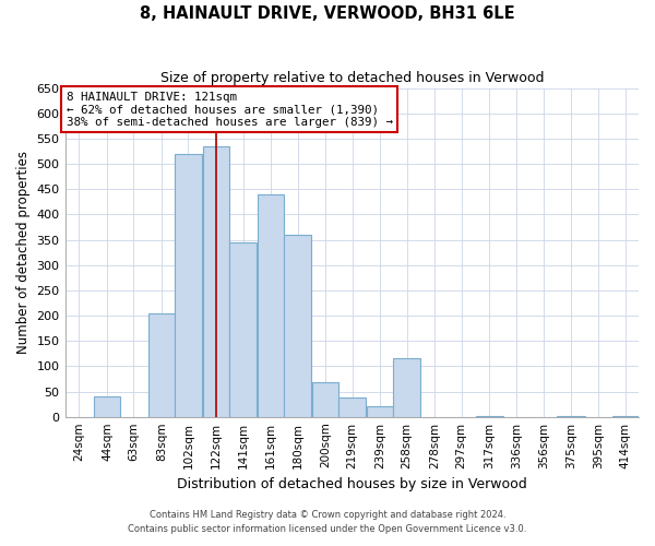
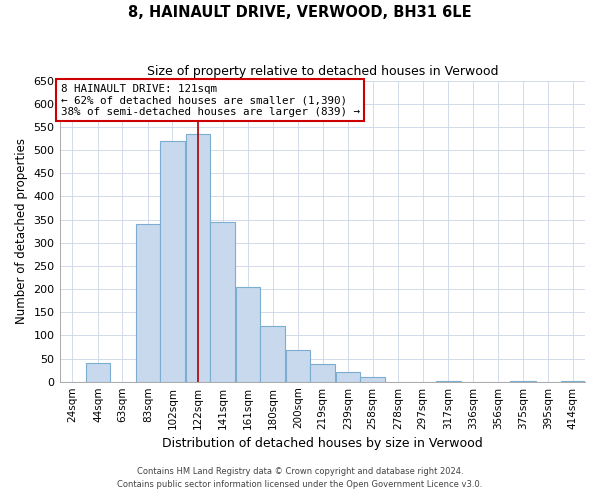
83sqm: 205 -> 340
161sqm: 440 -> 205
180sqm: 360 -> 120
258sqm: 115 -> 11
